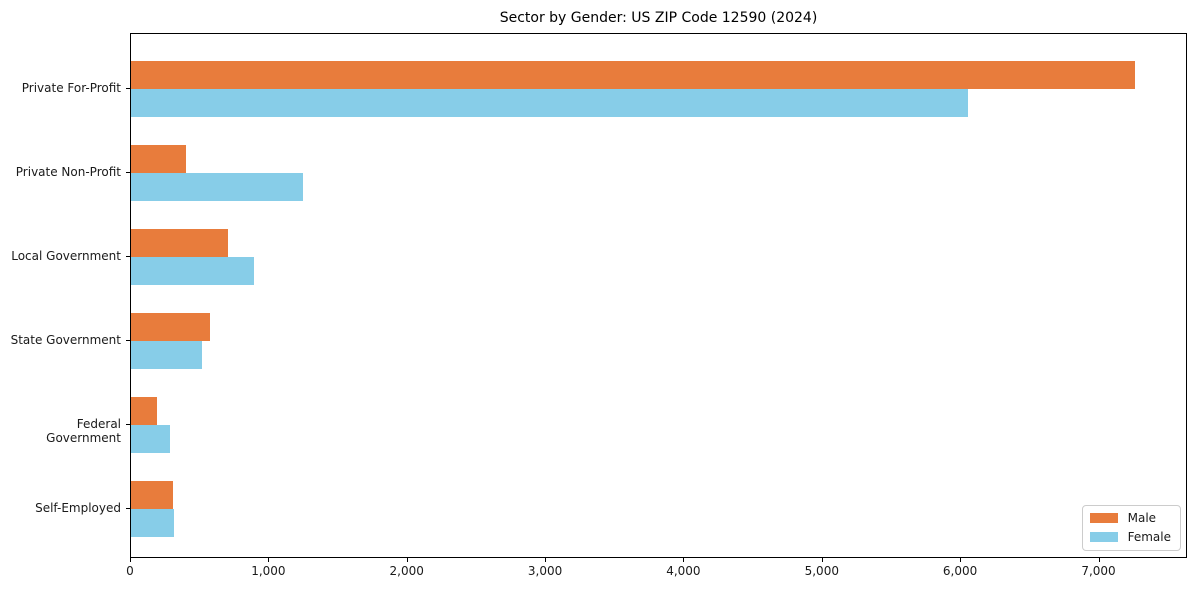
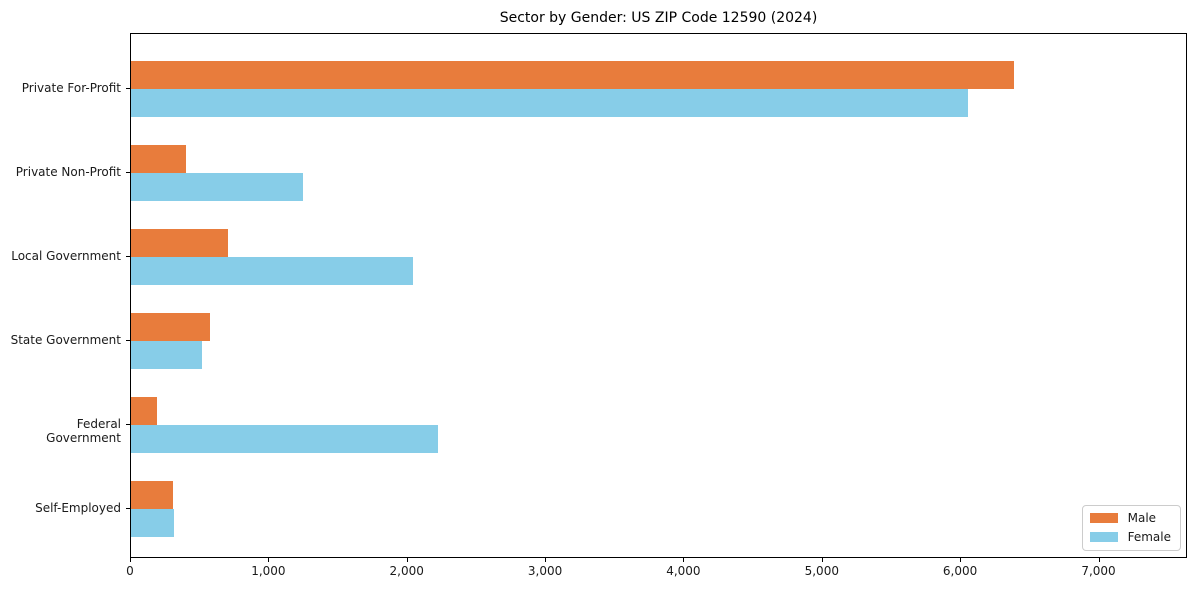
Male/Private For-Profit: 7260 -> 6380
Female/Local Government: 890 -> 2040
Female/Federal Government: 280 -> 2220
